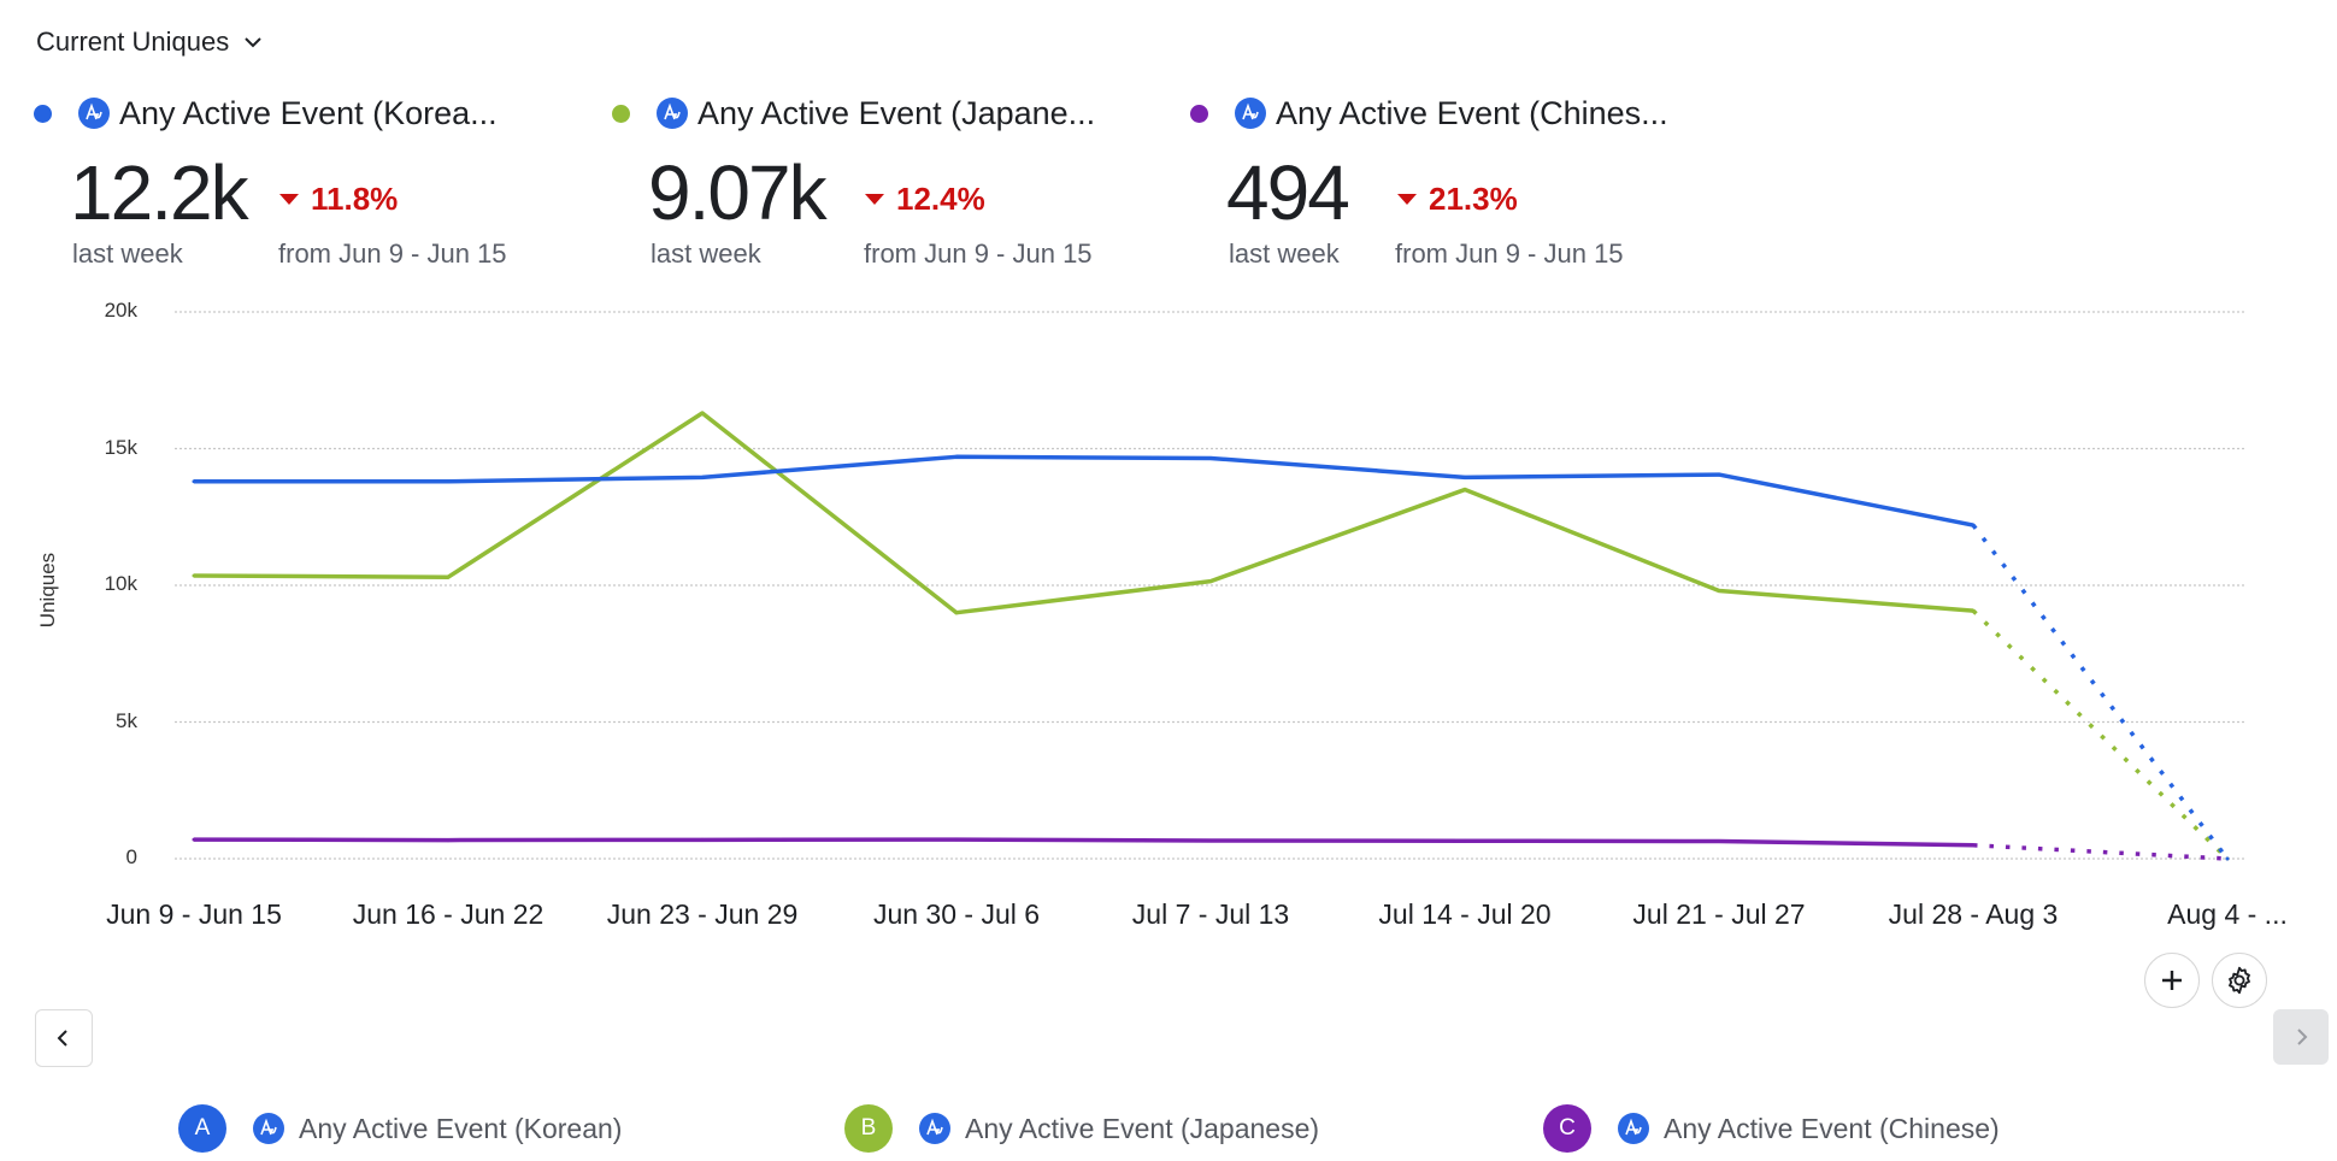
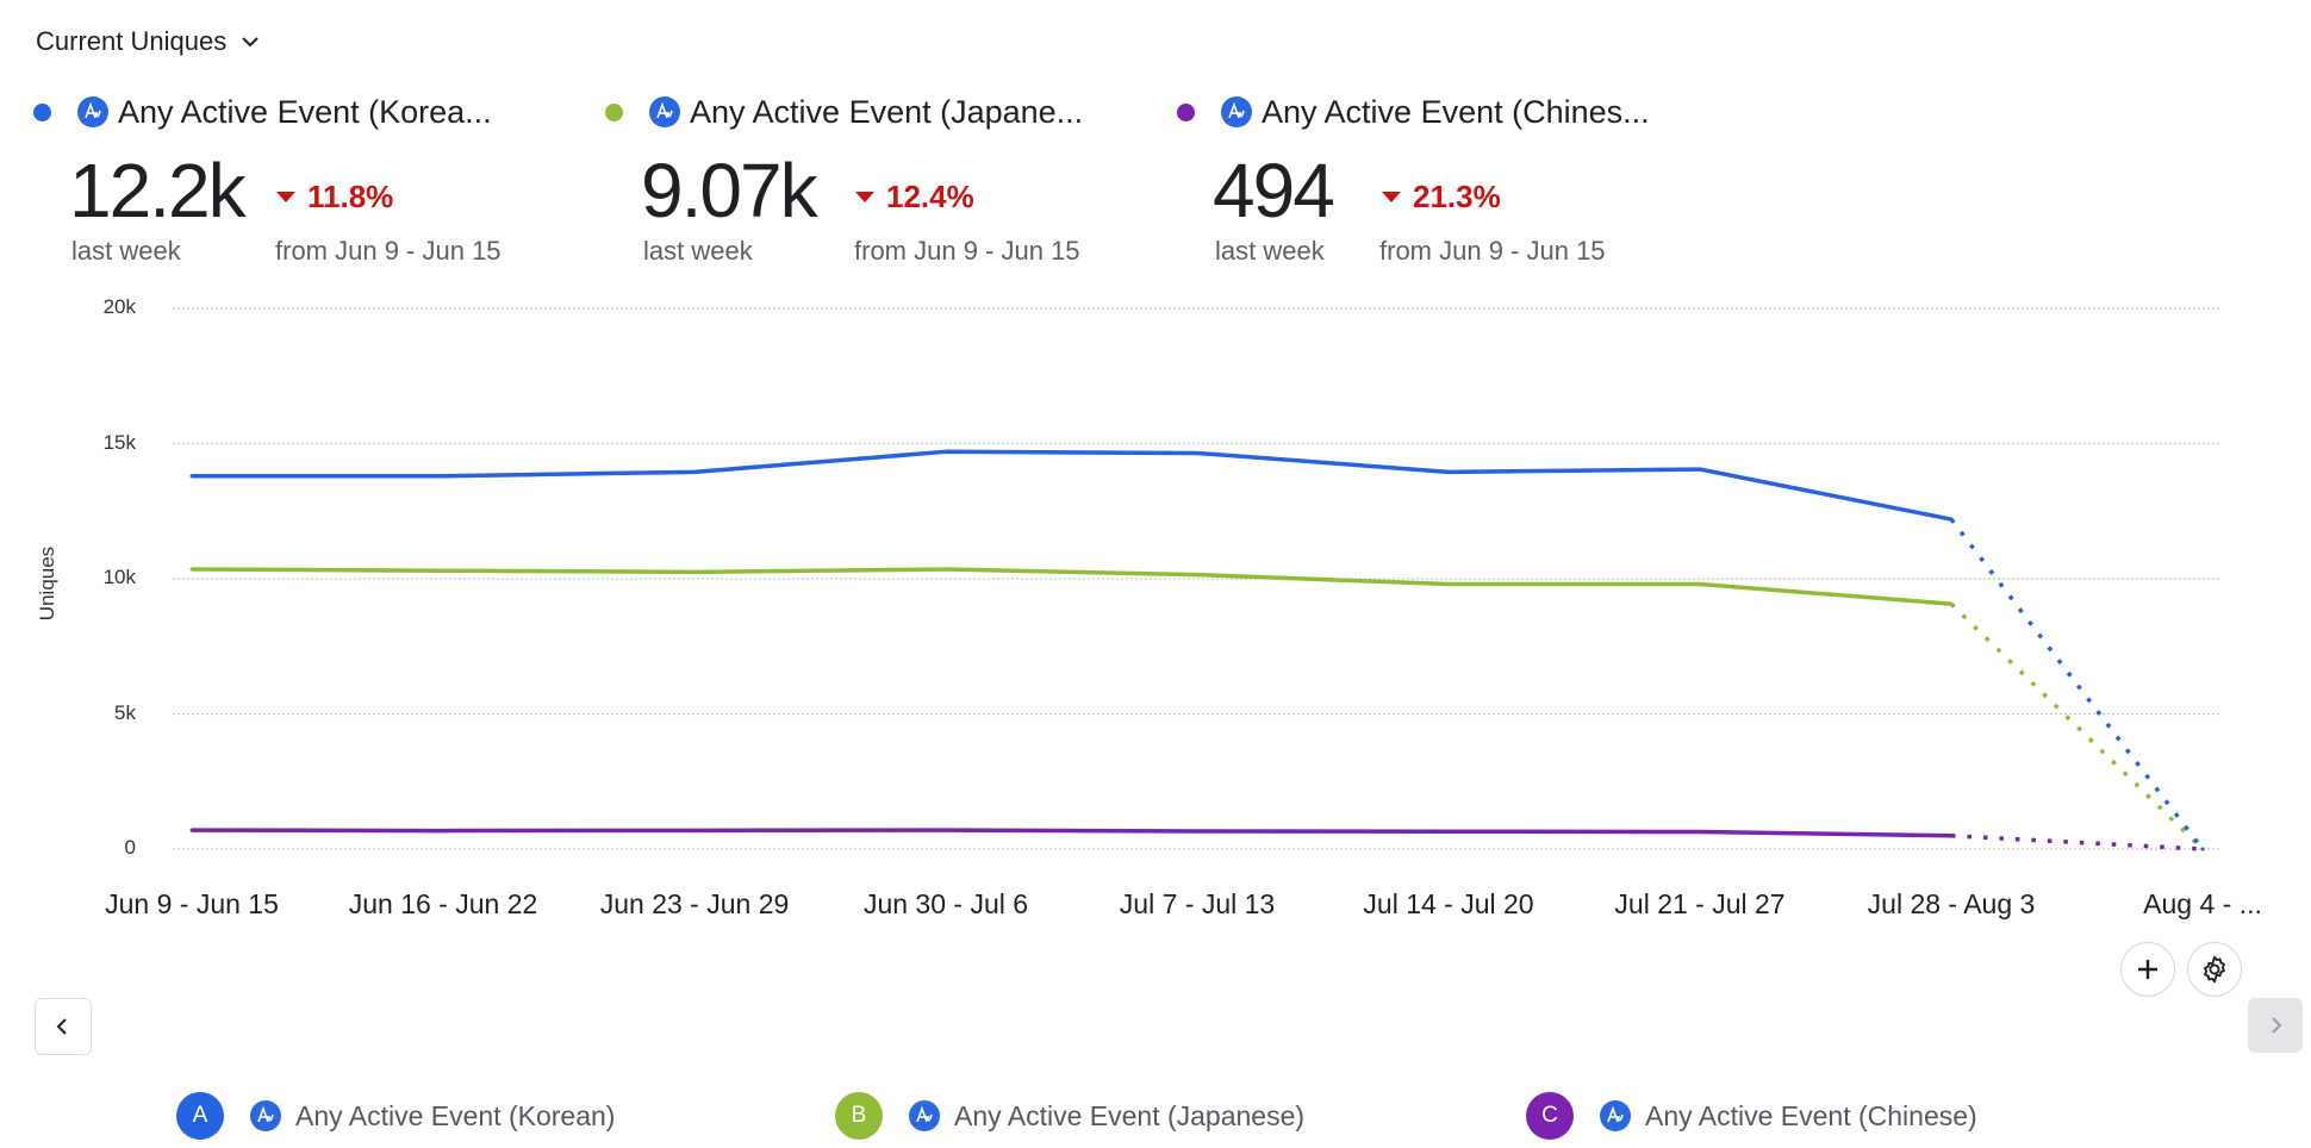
Any Active Event (Japanese)/Jun 23 - Jun 29: 16.3k -> 10.2k
Any Active Event (Japanese)/Jun 30 - Jul 6: 9.0k -> 10.4k
Any Active Event (Japanese)/Jul 14 - Jul 20: 13.5k -> 9.8k
